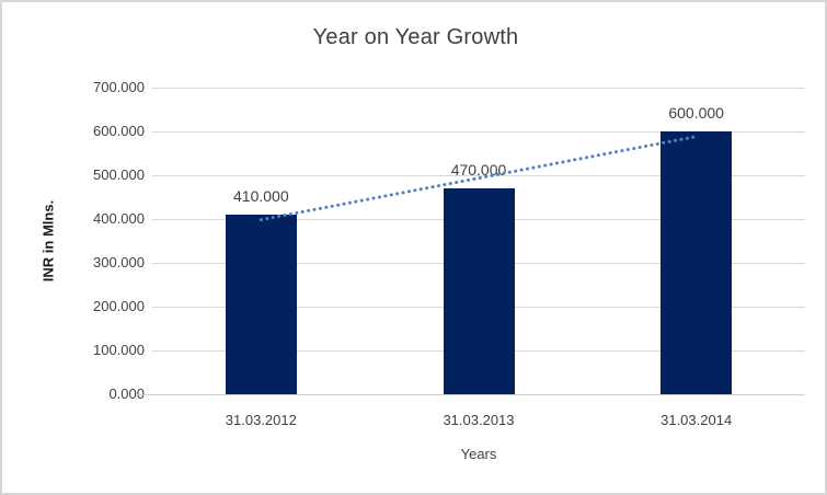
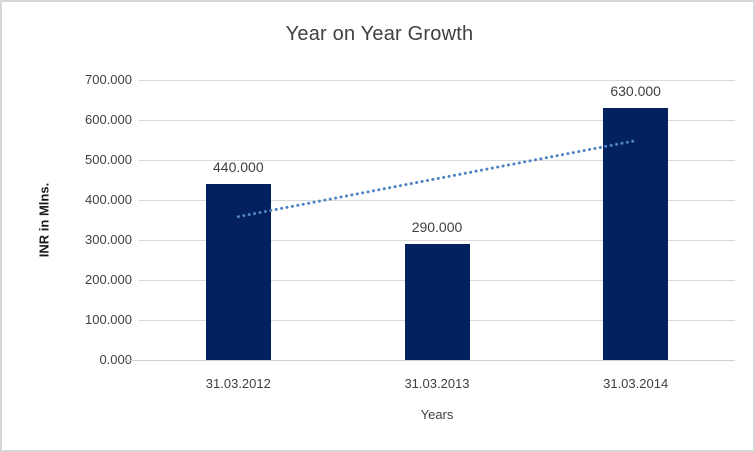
31.03.2012: 410.000 -> 440.000
31.03.2013: 470.000 -> 290.000
31.03.2014: 600.000 -> 630.000
